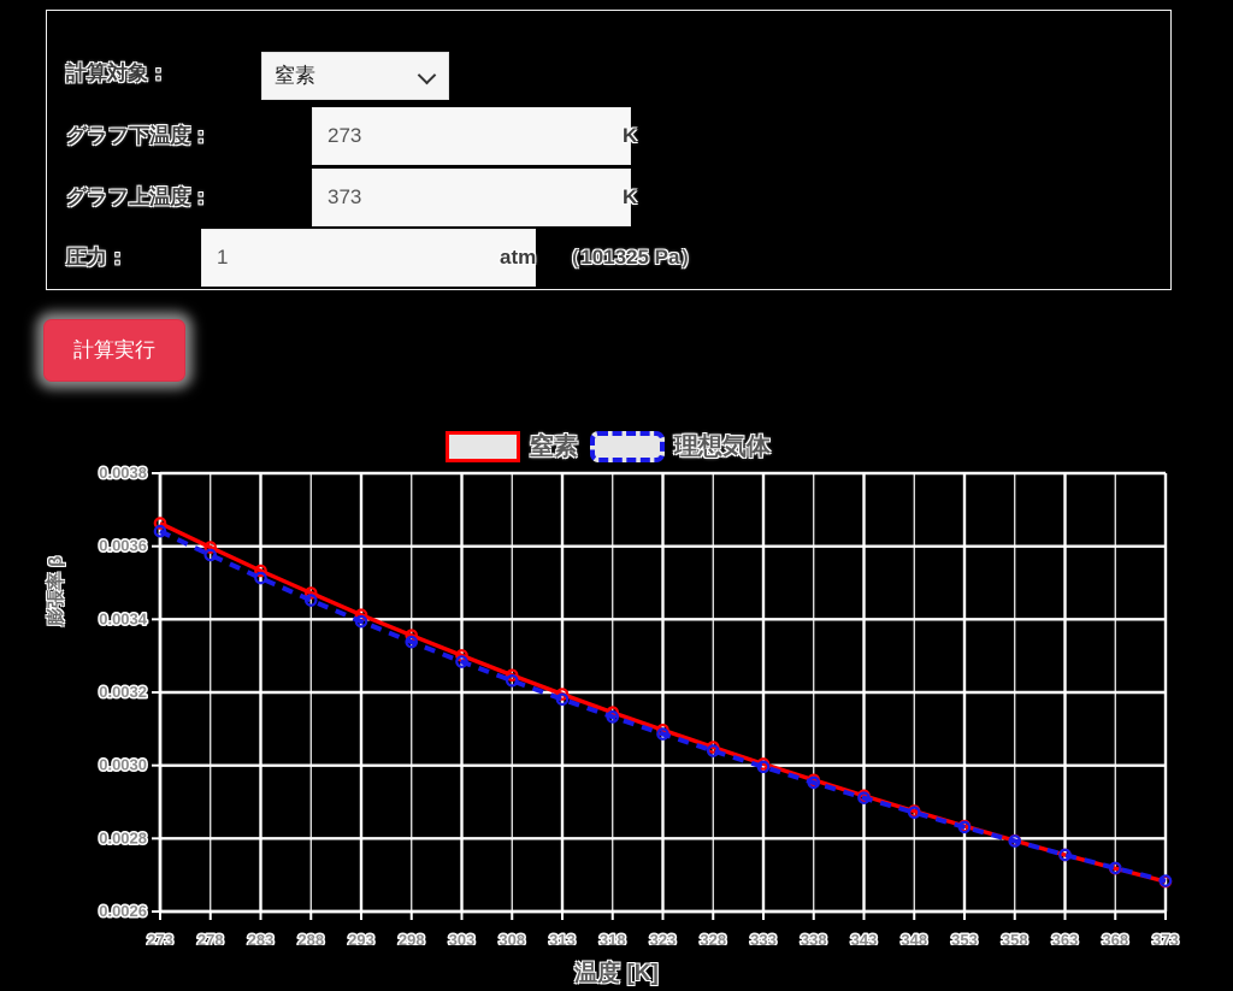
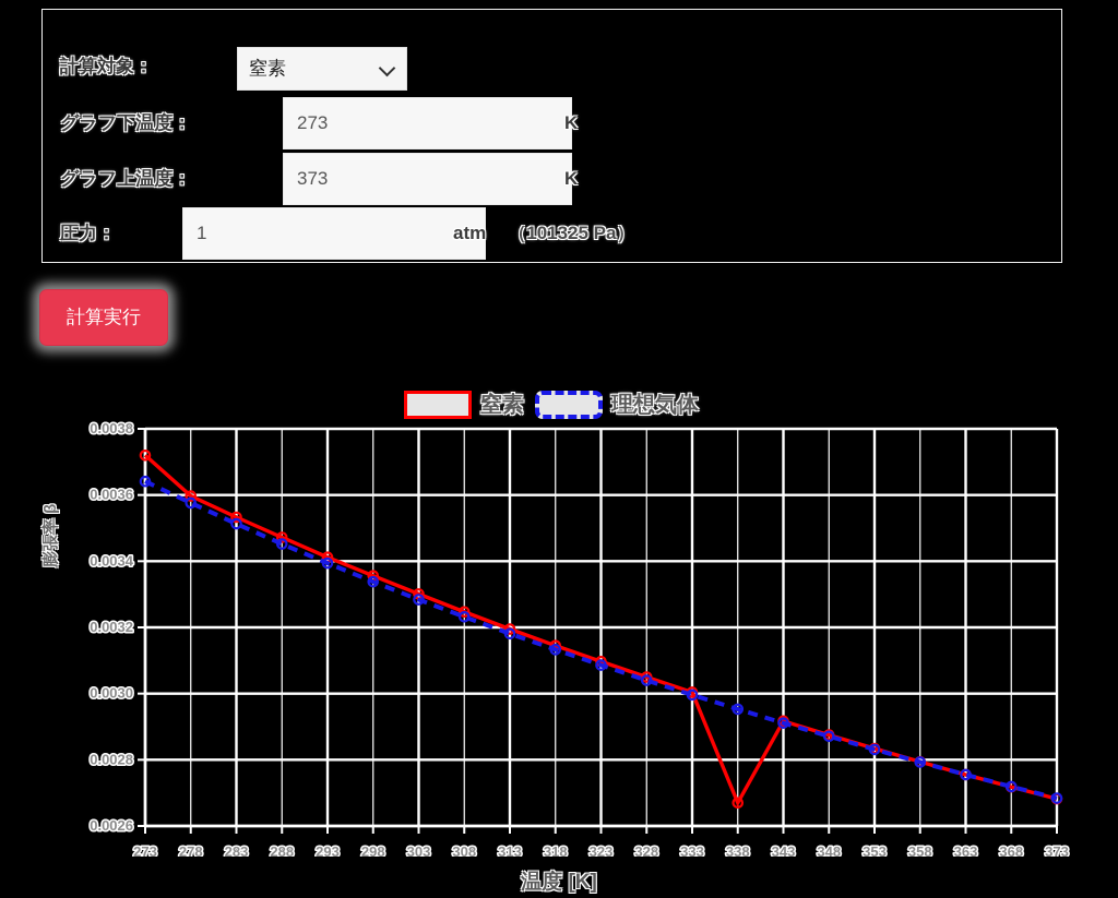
窒素/273: 0.00366 -> 0.00372
窒素/338: 0.00296 -> 0.00267
